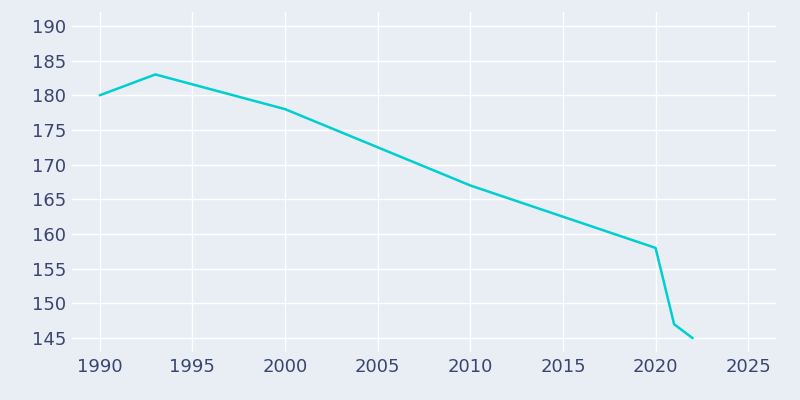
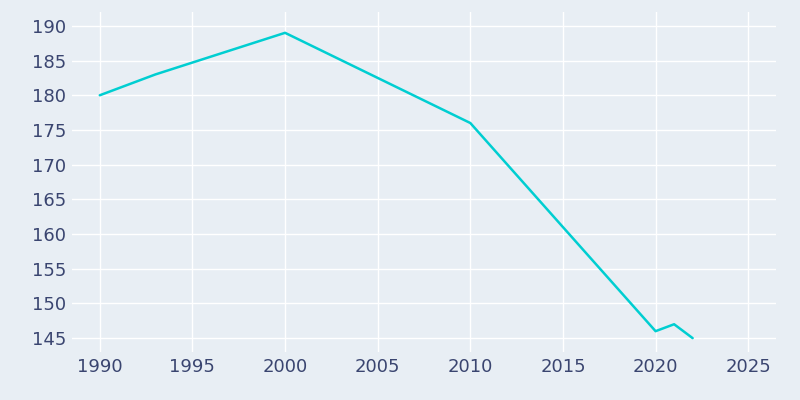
2000: 178 -> 189
2010: 167 -> 176
2020: 158 -> 146
